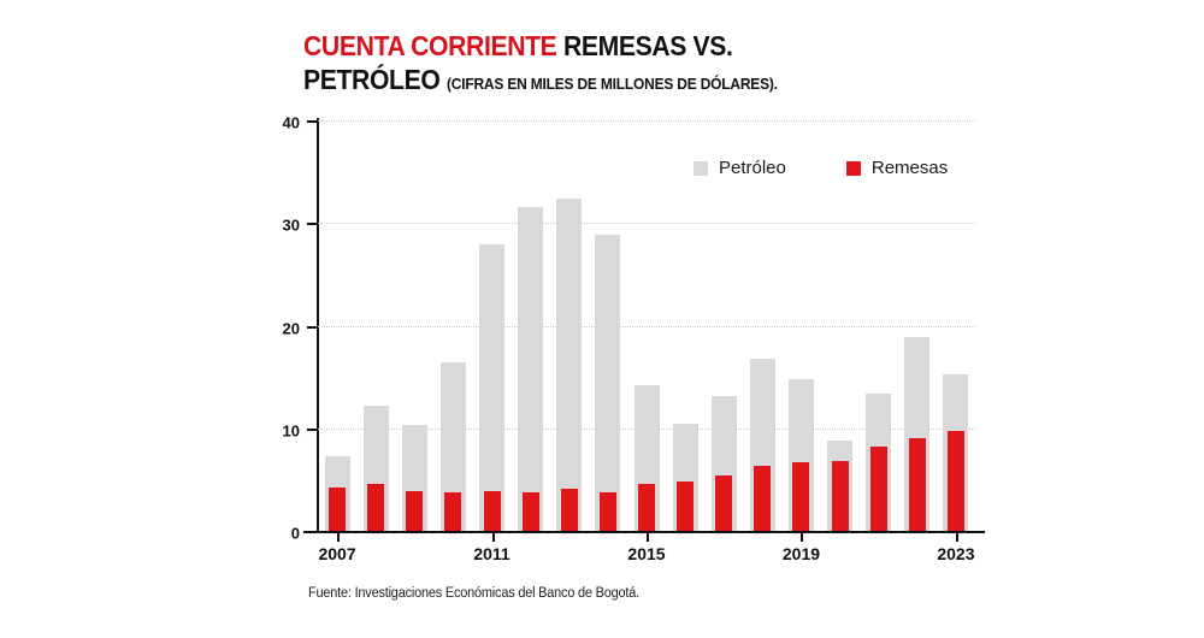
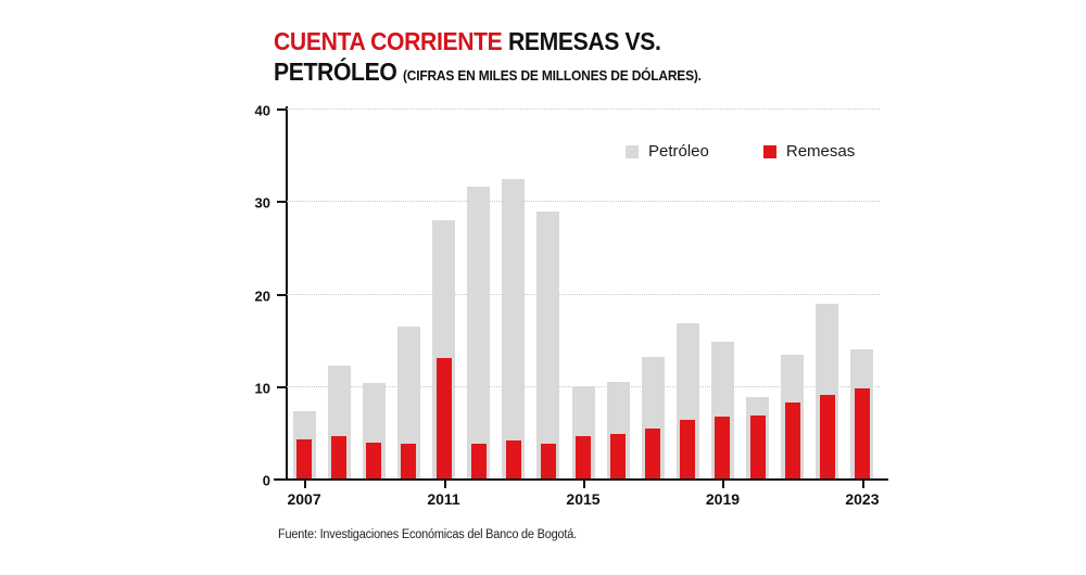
Remesas/2011: 4 -> 13
Petróleo/2015: 14 -> 10
Petróleo/2023: 15 -> 14
